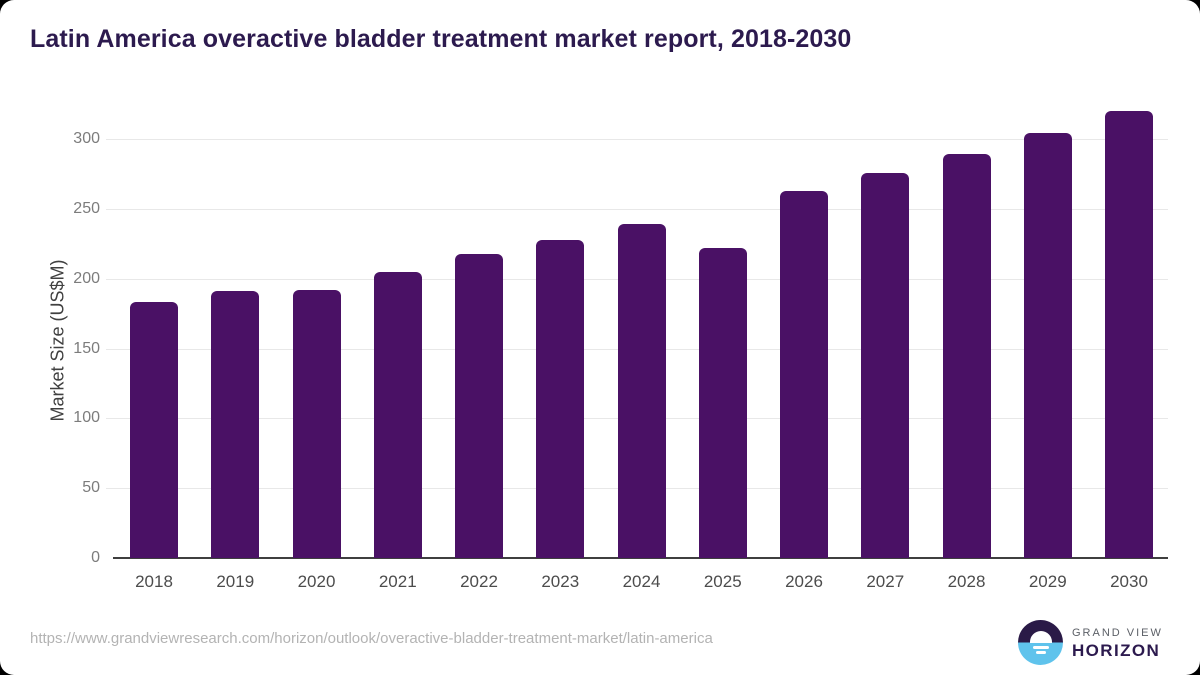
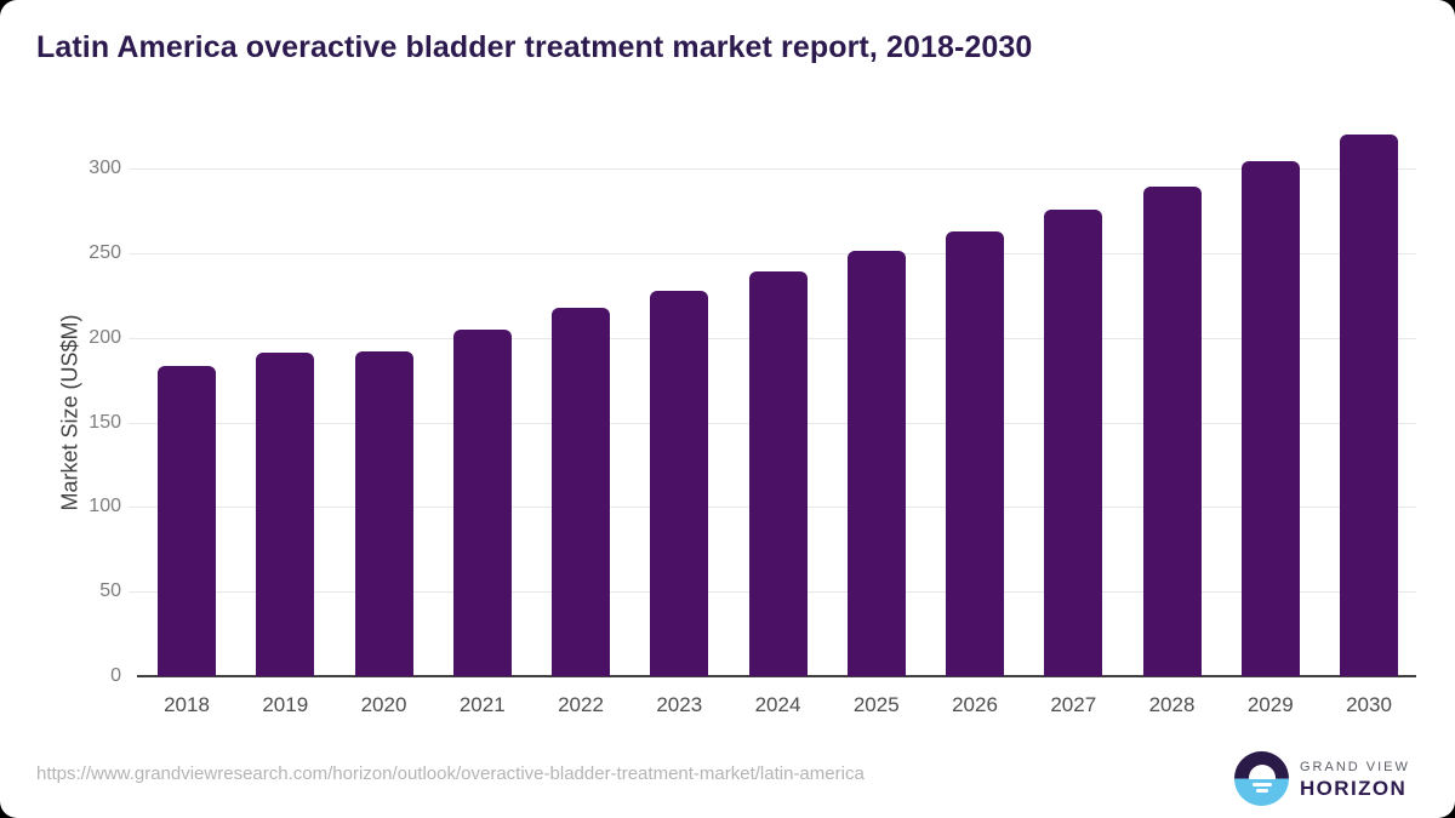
2025: 222 -> 251
